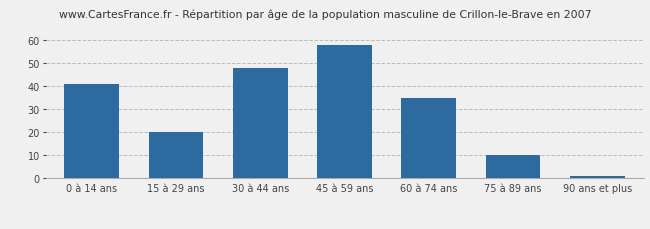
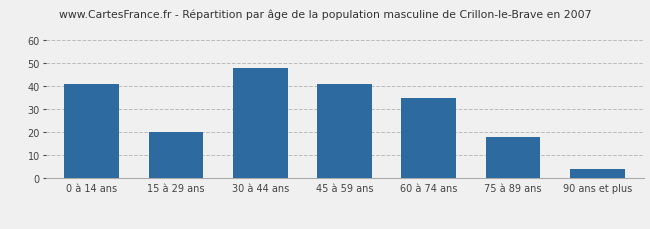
45 à 59 ans: 58 -> 41
75 à 89 ans: 10 -> 18
90 ans et plus: 1 -> 4
